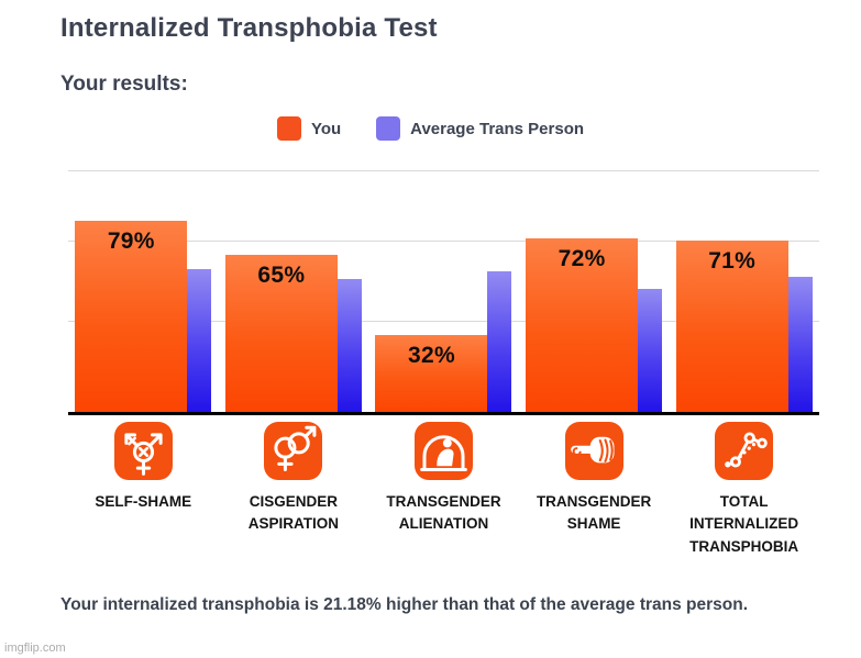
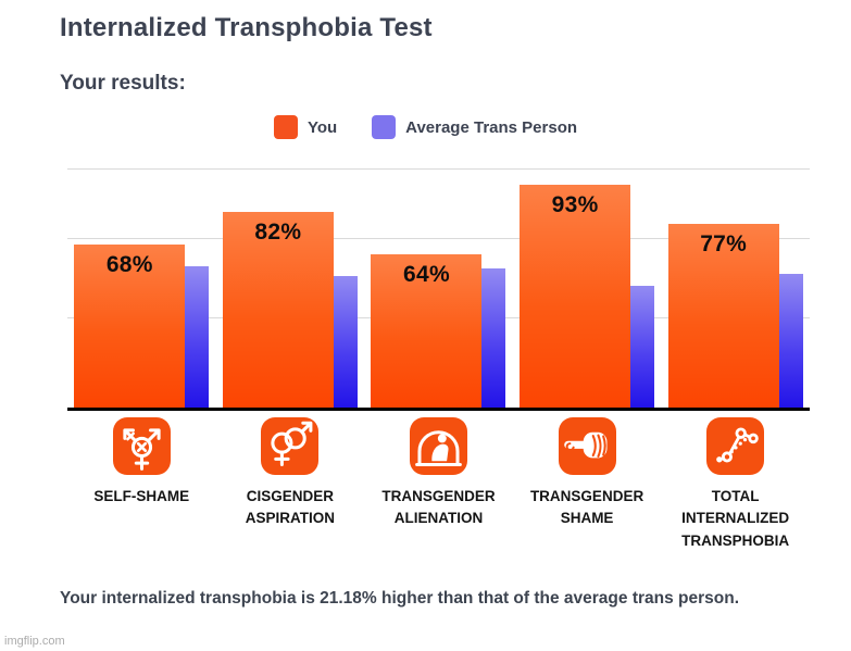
You/SELF-SHAME: 79% -> 68%
You/CISGENDER ASPIRATION: 65% -> 82%
You/TRANSGENDER ALIENATION: 32% -> 64%
You/TRANSGENDER SHAME: 72% -> 93%
You/TOTAL INTERNALIZED TRANSPHOBIA: 71% -> 77%
